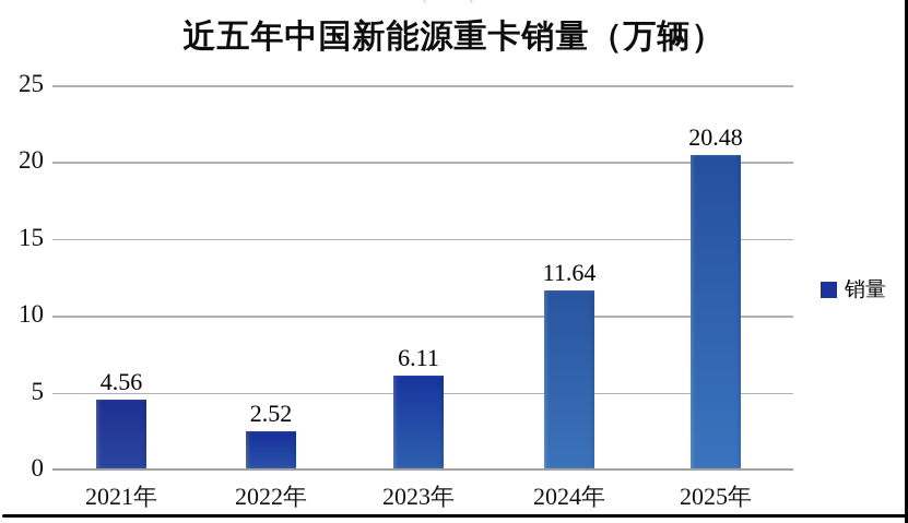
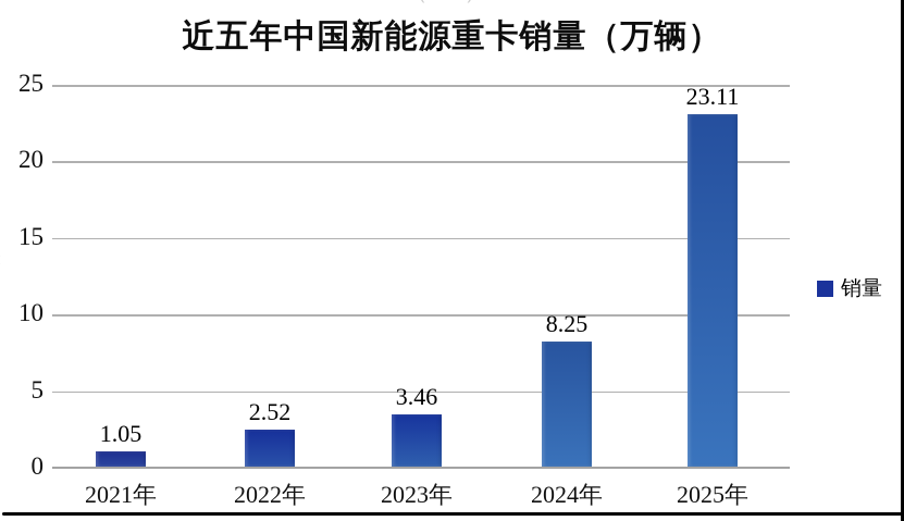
2021年: 4.56 -> 1.05
2023年: 6.11 -> 3.46
2024年: 11.64 -> 8.25
2025年: 20.48 -> 23.11
